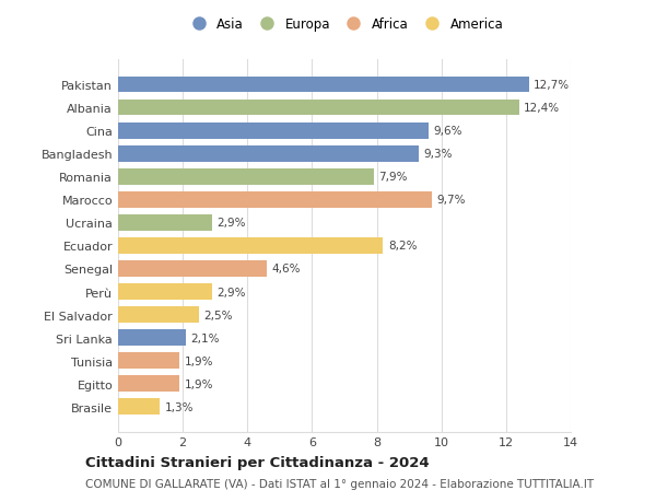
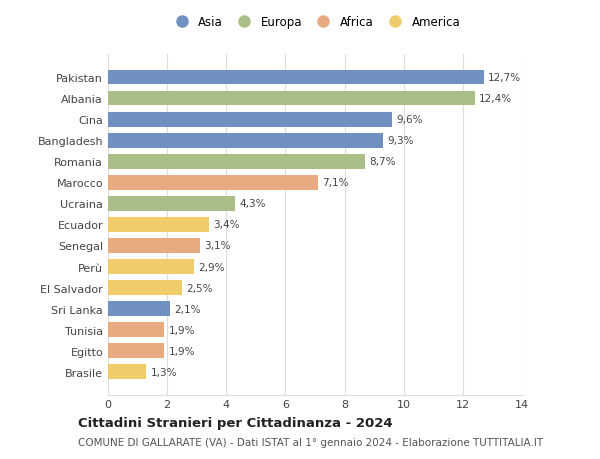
Romania: 7,9% -> 8,7%
Marocco: 9,7% -> 7,1%
Ucraina: 2,9% -> 4,3%
Ecuador: 8,2% -> 3,4%
Senegal: 4,6% -> 3,1%
